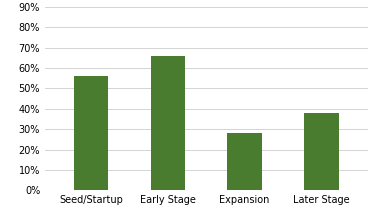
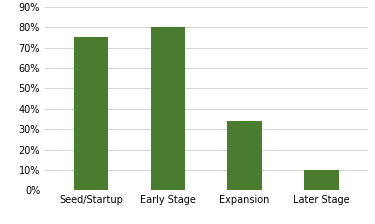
Seed/Startup: 56% -> 75%
Early Stage: 66% -> 80%
Expansion: 28% -> 34%
Later Stage: 38% -> 10%
